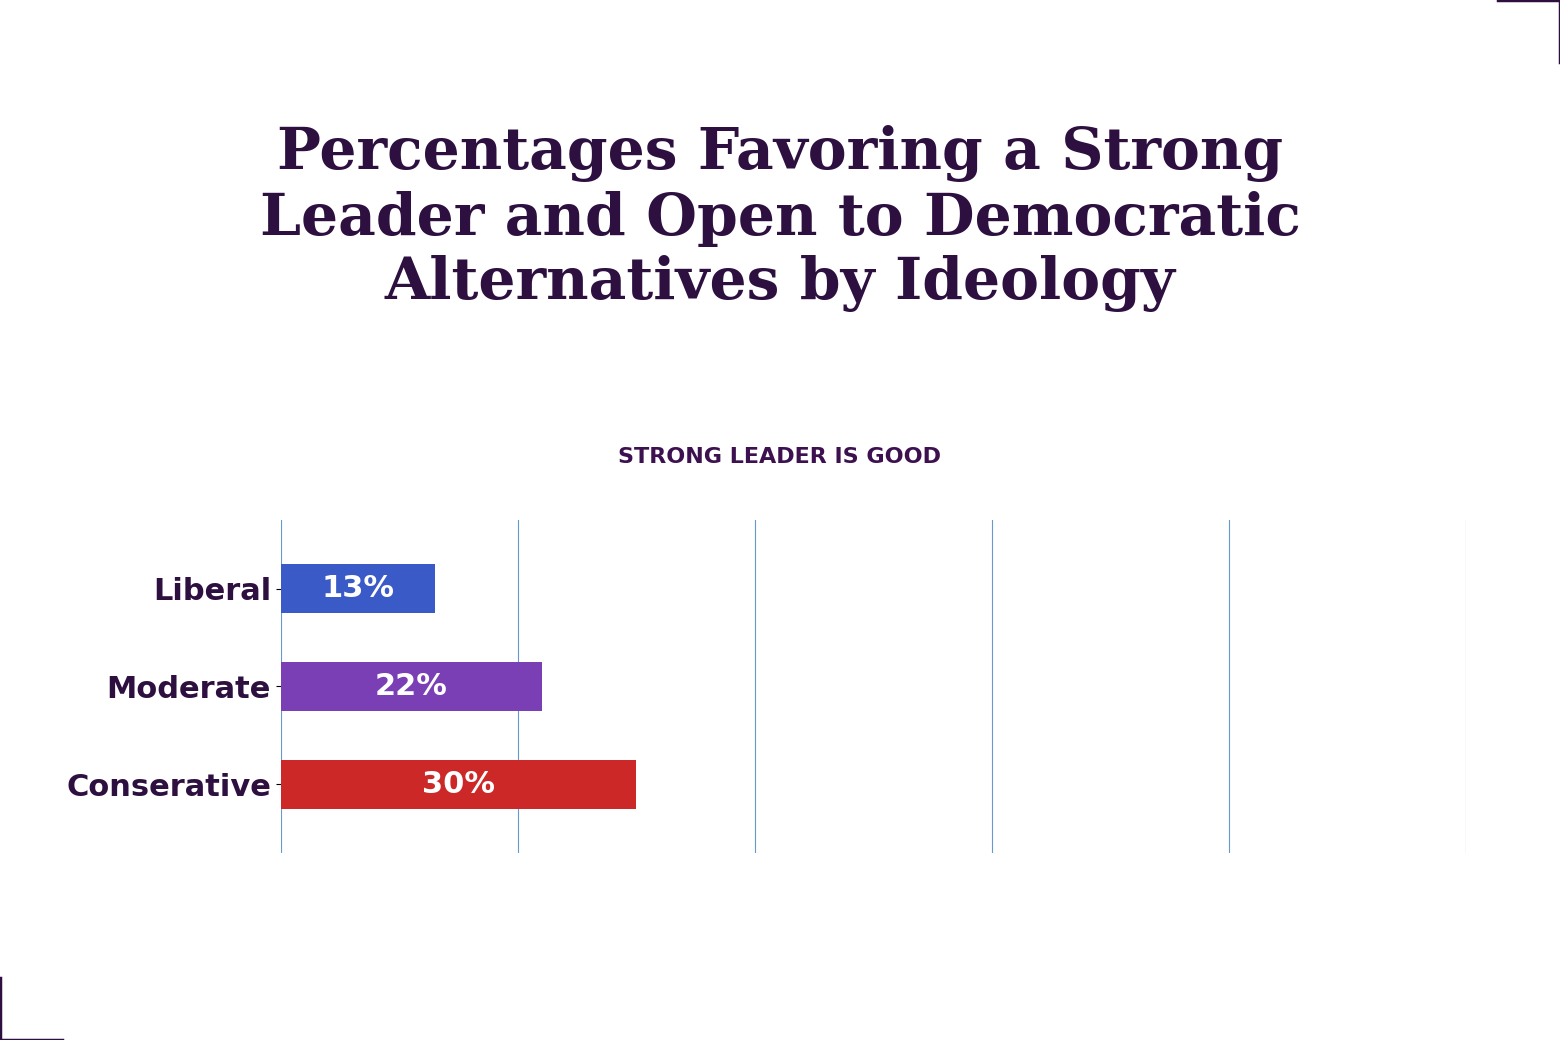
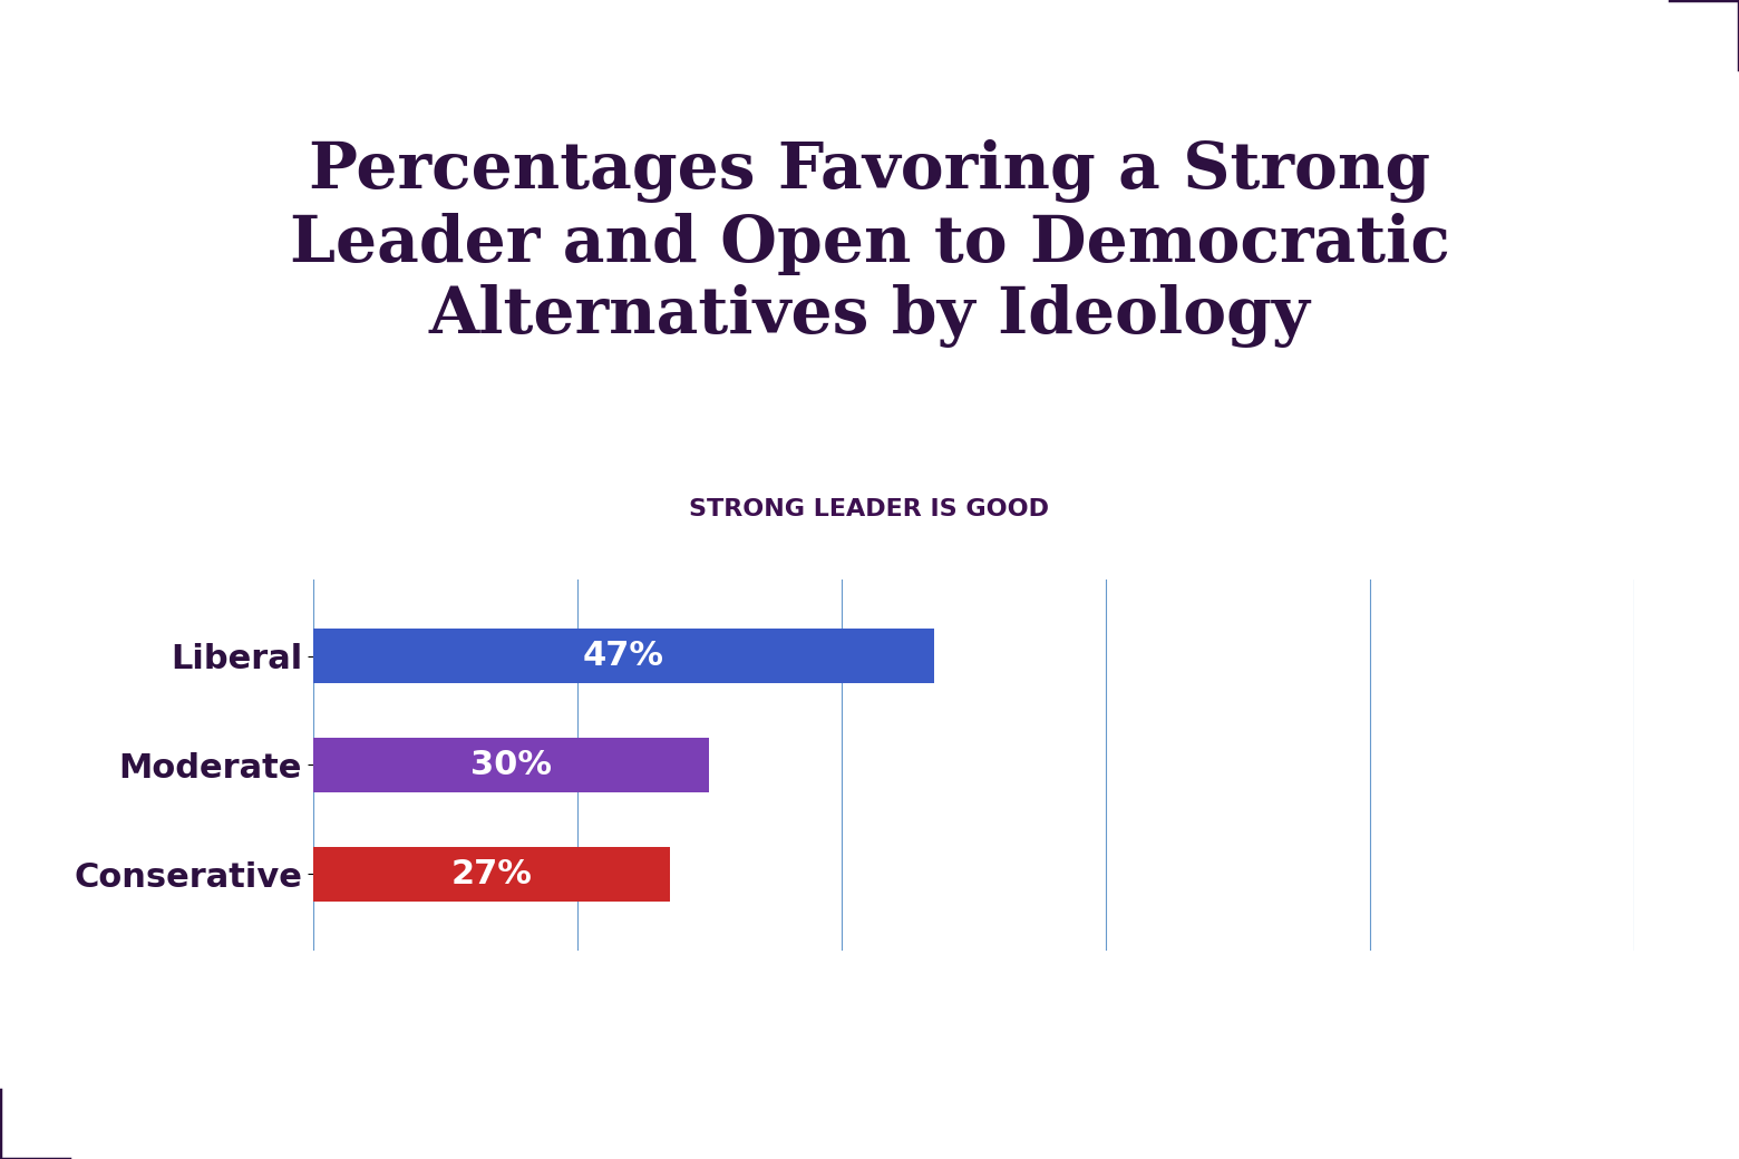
Liberal: 13% -> 47%
Moderate: 22% -> 30%
Conserative: 30% -> 27%
